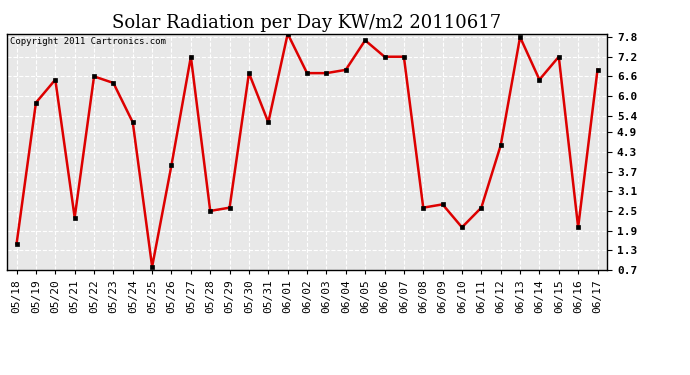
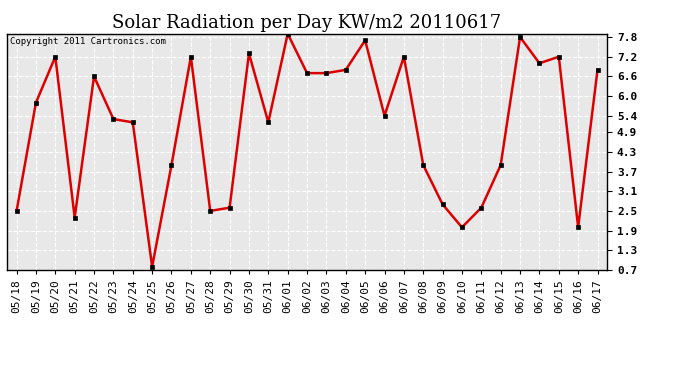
05/18: 1.5 -> 2.5
05/20: 6.5 -> 7.2
05/23: 6.4 -> 5.3
05/30: 6.7 -> 7.3
06/06: 7.2 -> 5.4
06/08: 2.6 -> 3.9
06/12: 4.5 -> 3.9
06/14: 6.5 -> 7.0
